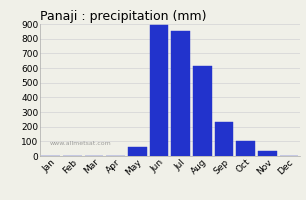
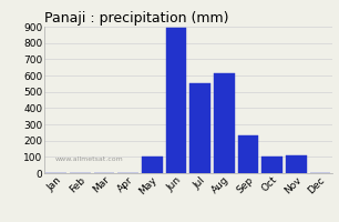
May: 60 -> 100
Jul: 850 -> 550
Nov: 40 -> 110
